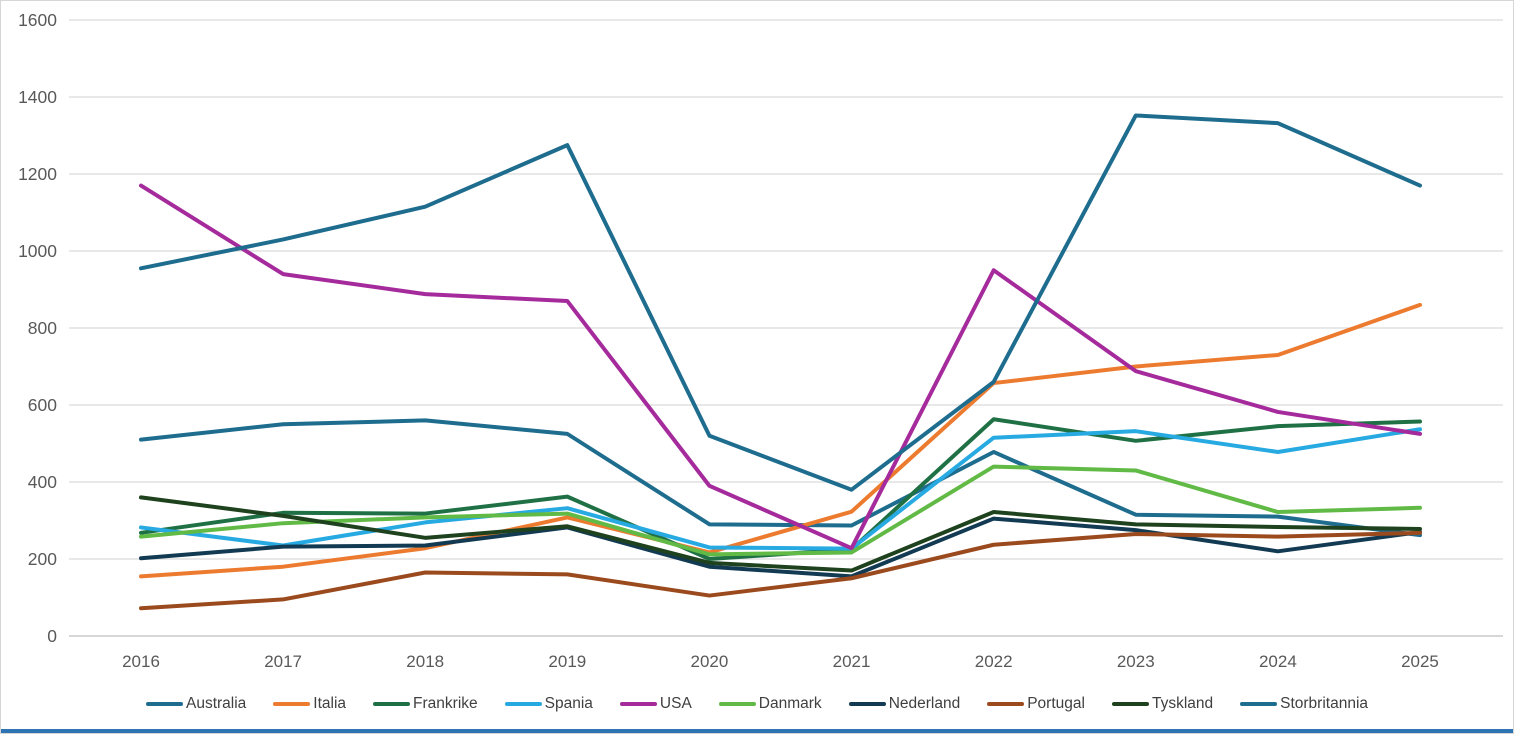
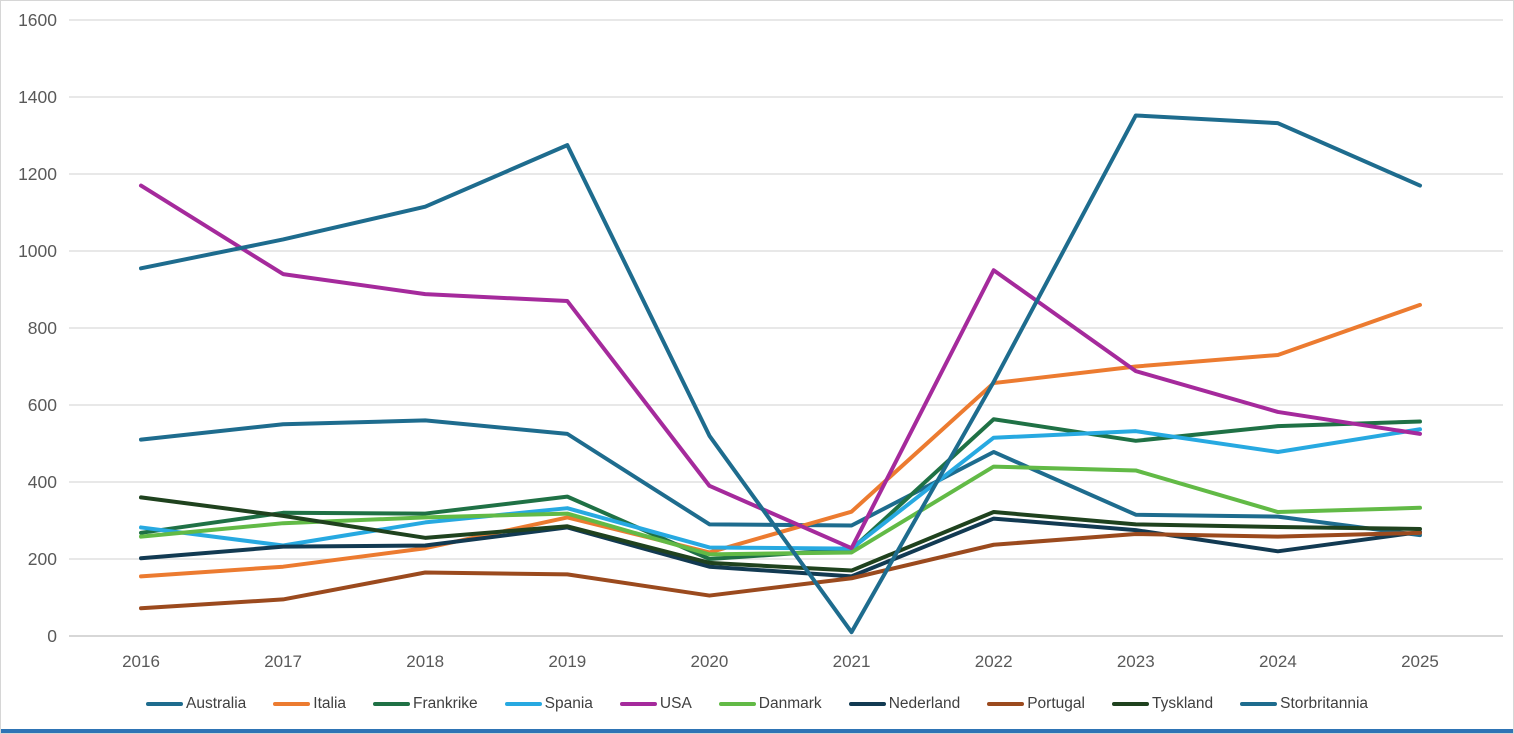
Storbritannia/2021: 380 -> 10
